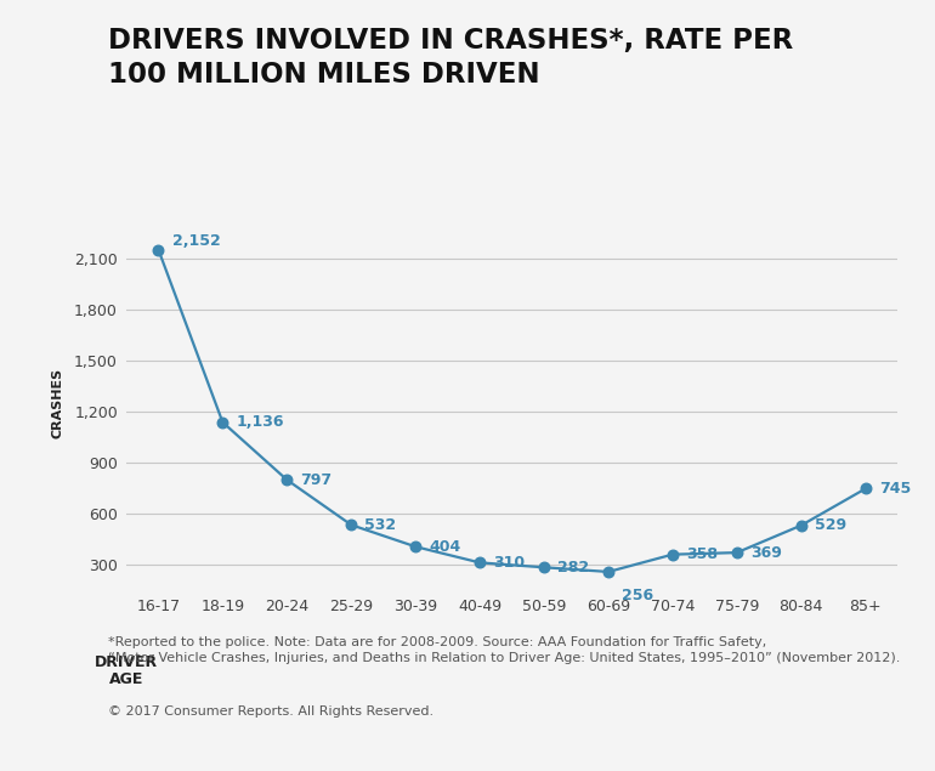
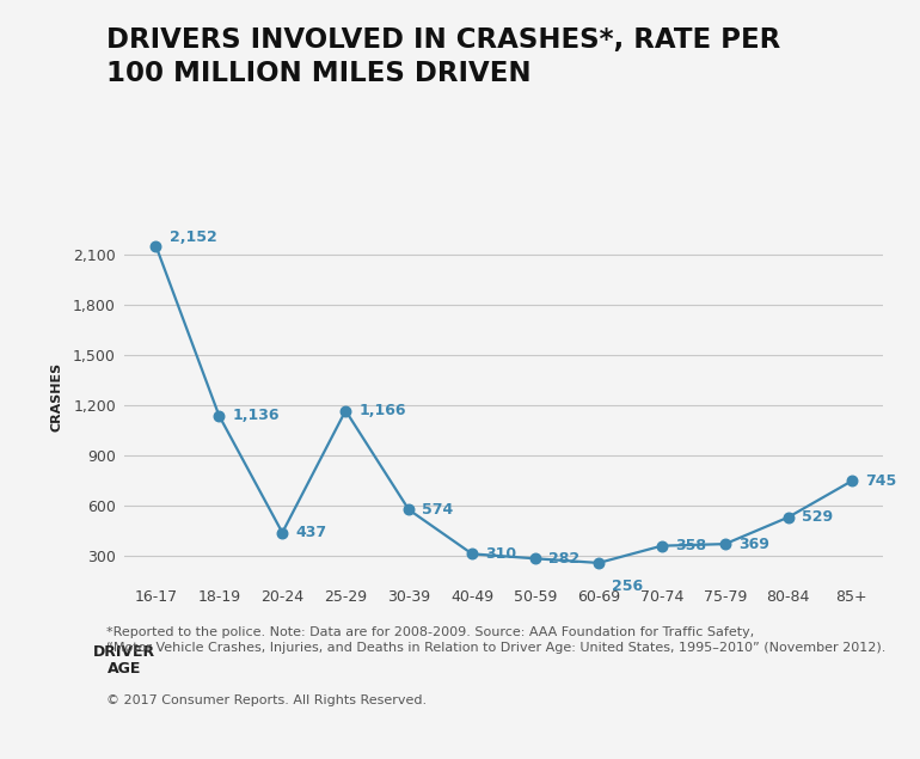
20-24: 797 -> 437
25-29: 532 -> 1,166
30-39: 404 -> 574
